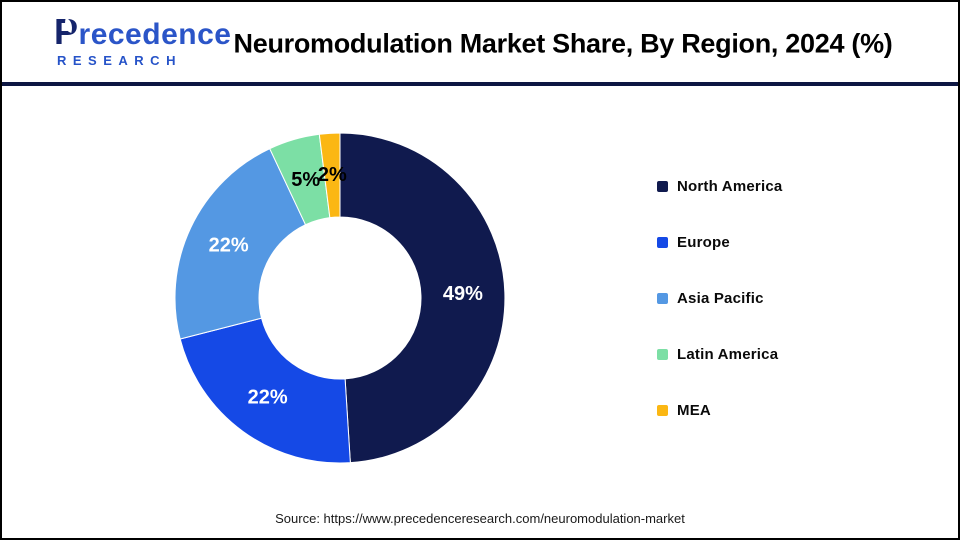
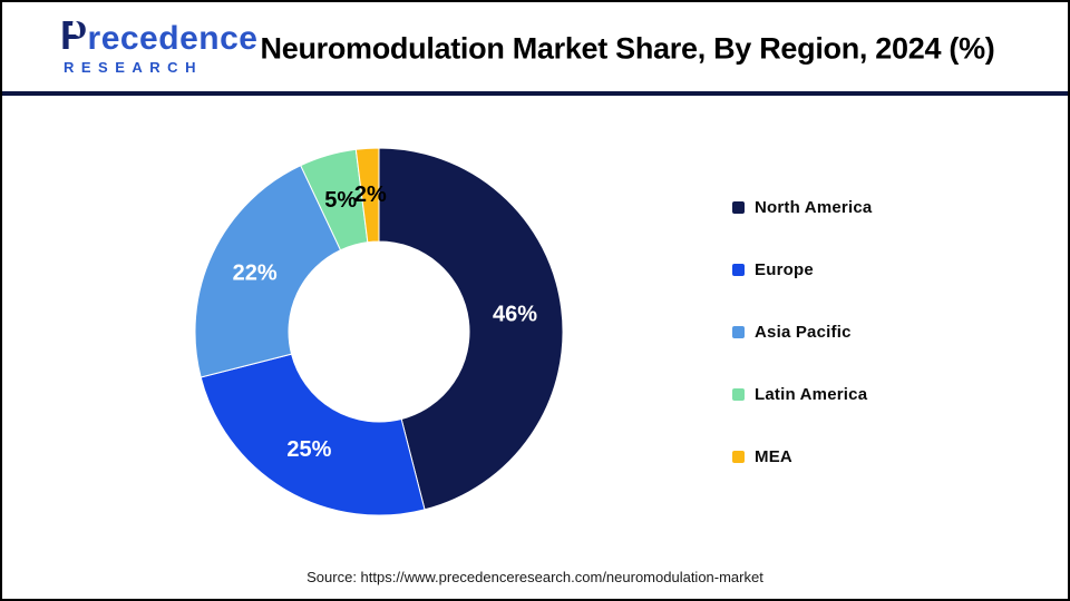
North America: 49% -> 46%
Europe: 22% -> 25%
